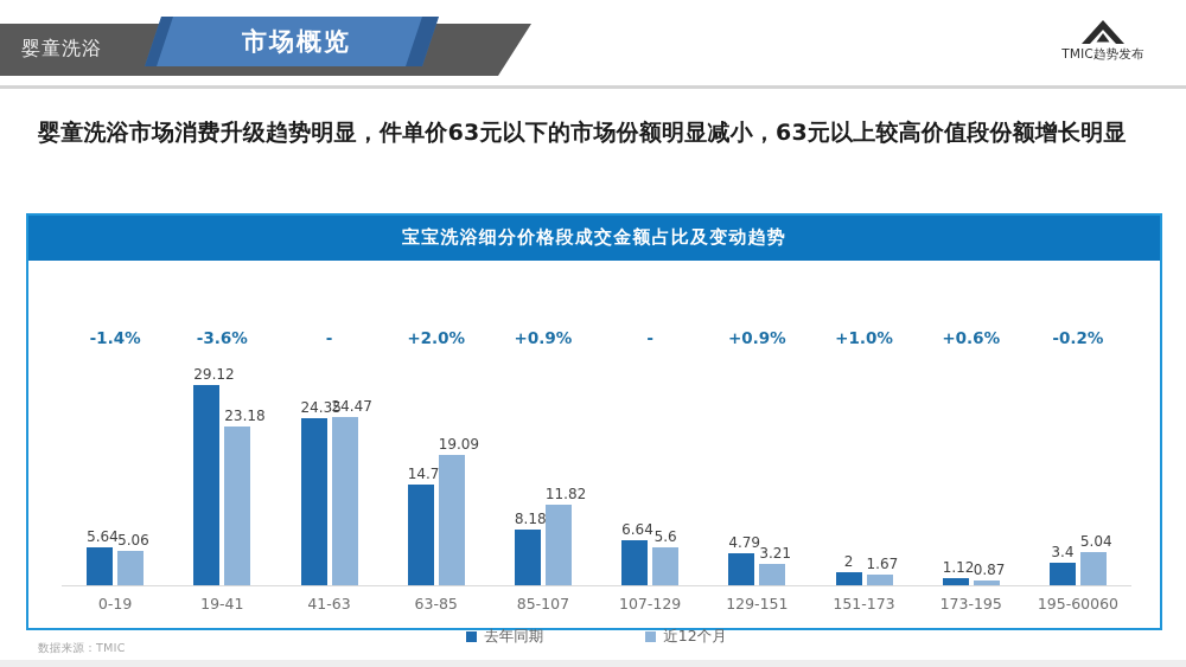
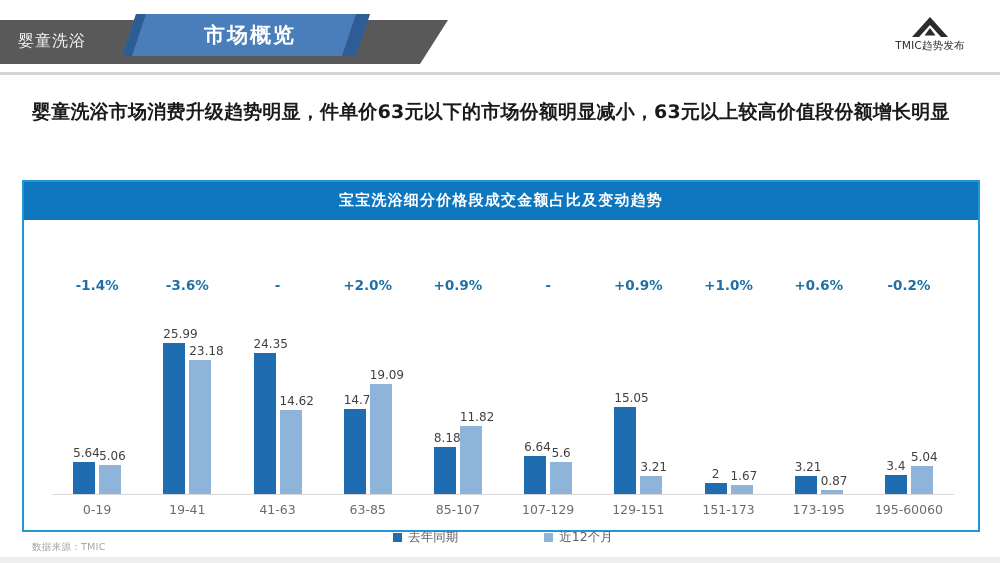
去年同期/19-41: 29.12 -> 25.99
近12个月/41-63: 24.47 -> 14.62
去年同期/129-151: 4.79 -> 15.05
去年同期/173-195: 1.12 -> 3.21
